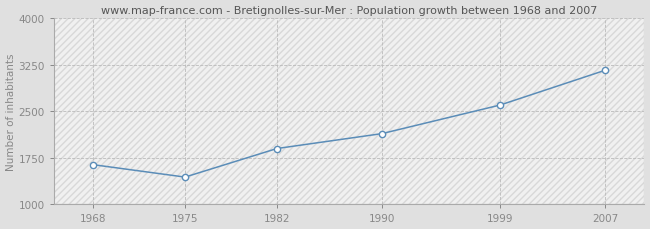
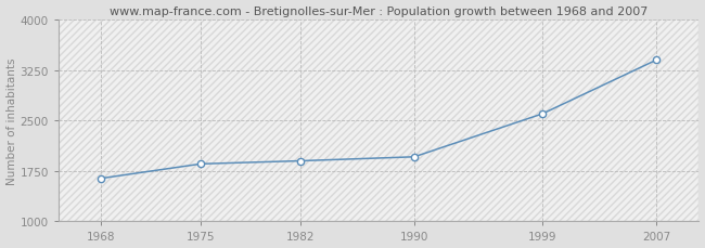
1975: 1440 -> 1860
1990: 2140 -> 1960
2007: 3160 -> 3400
